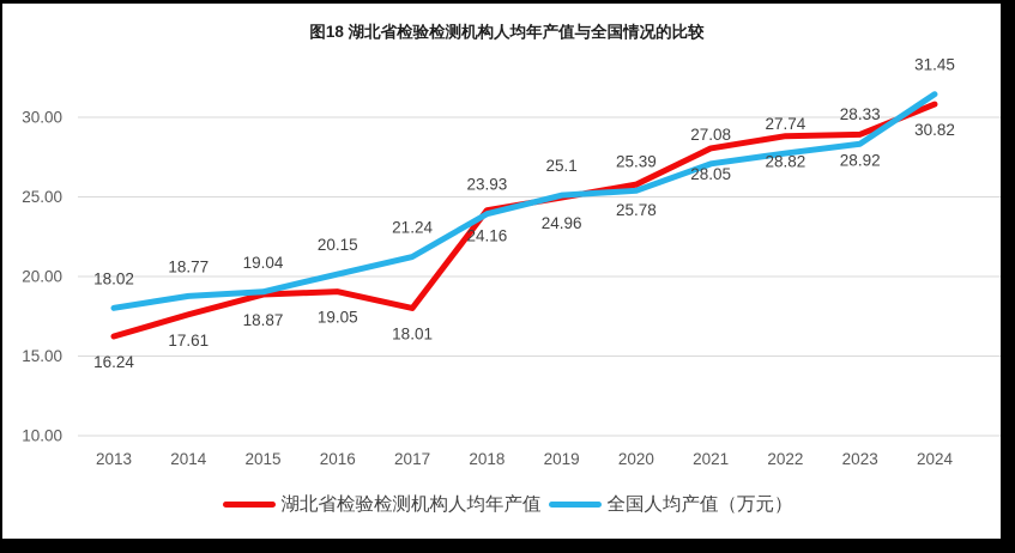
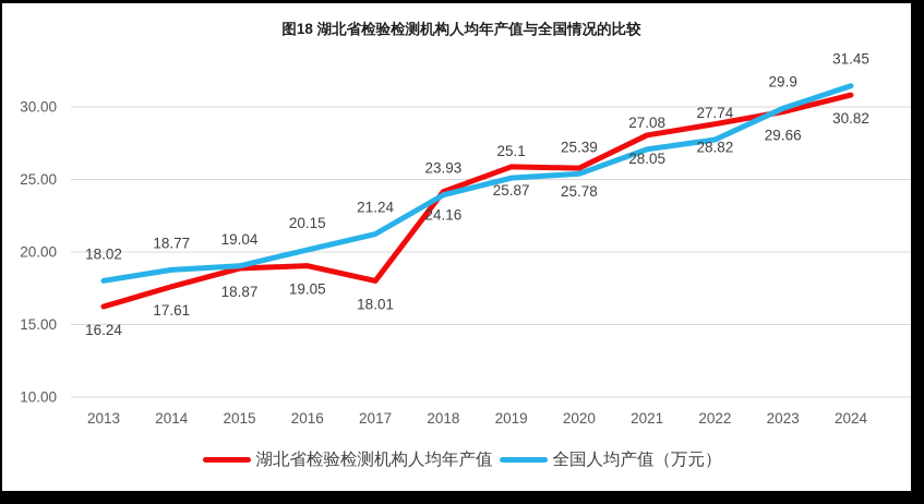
湖北省检验检测机构人均年产值/2019: 24.96 -> 25.87
湖北省检验检测机构人均年产值/2023: 28.92 -> 29.66
全国人均产值（万元）/2023: 28.33 -> 29.9
